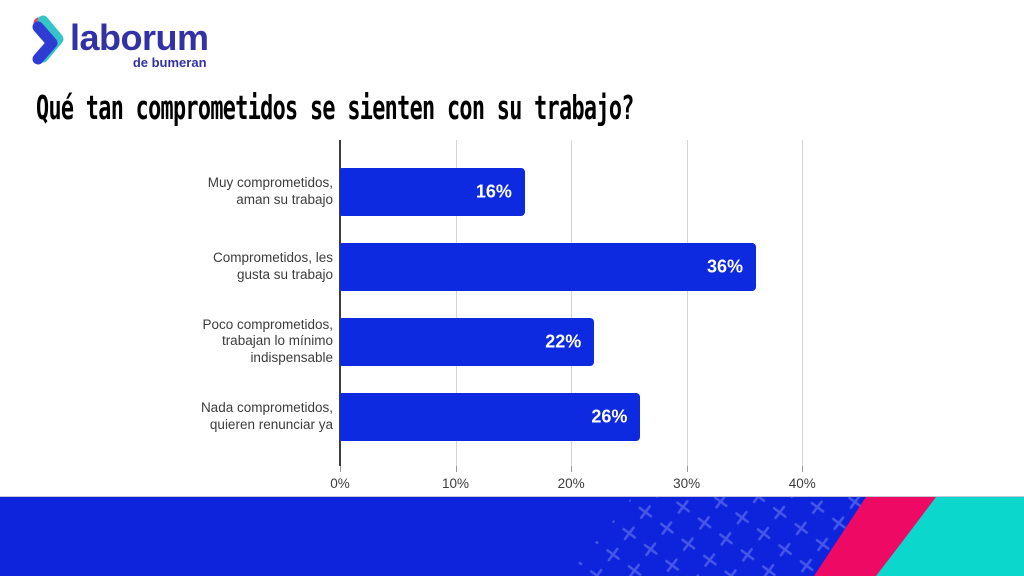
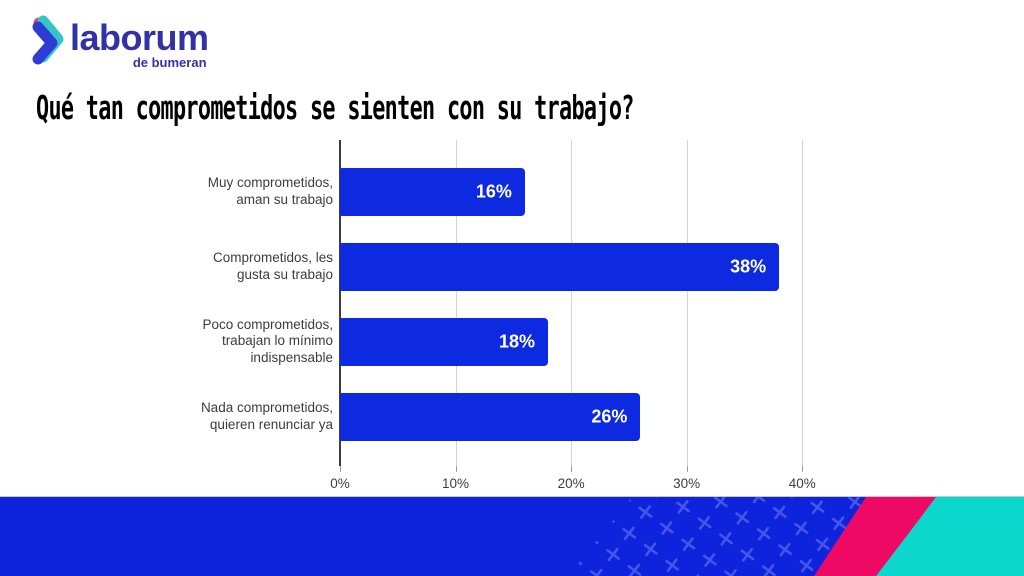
Comprometidos, les gusta su trabajo: 36% -> 38%
Poco comprometidos, trabajan lo mínimo indispensable: 22% -> 18%
